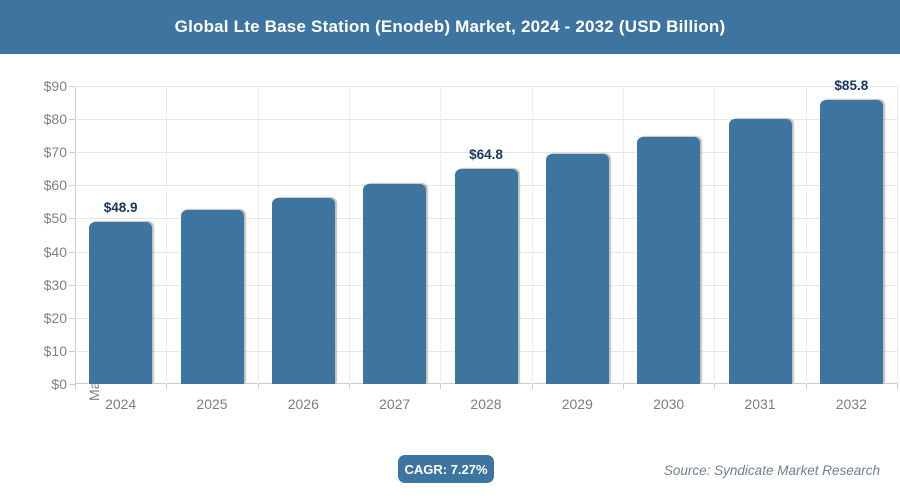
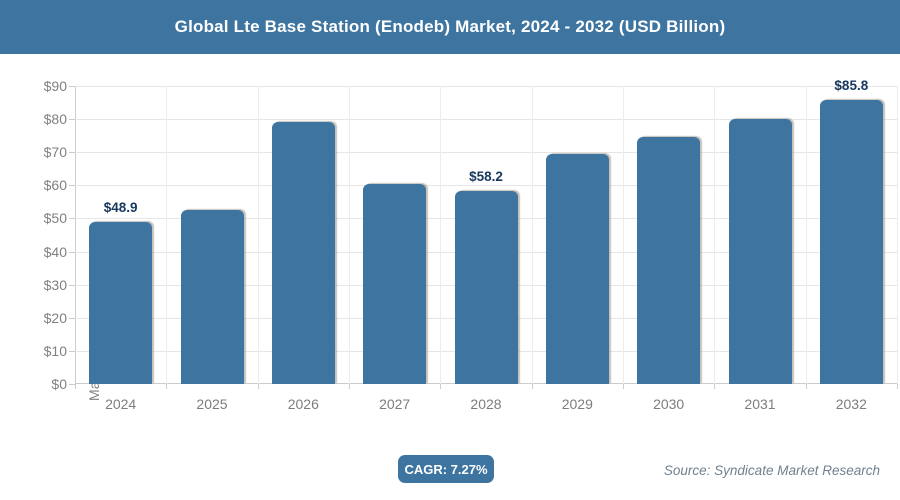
2026: $56 -> $79
2028: $64.8 -> $58.2
